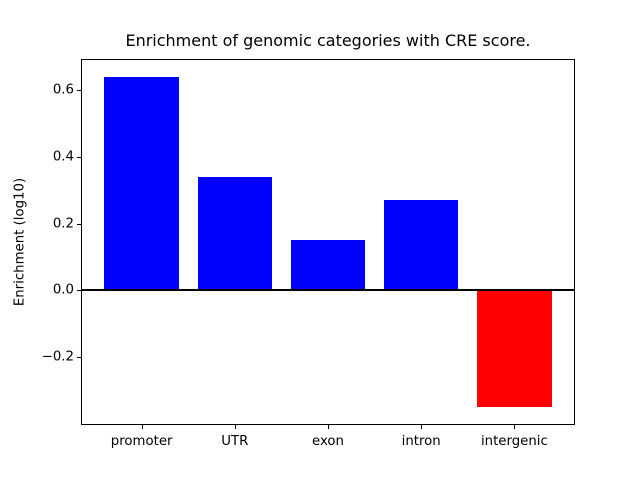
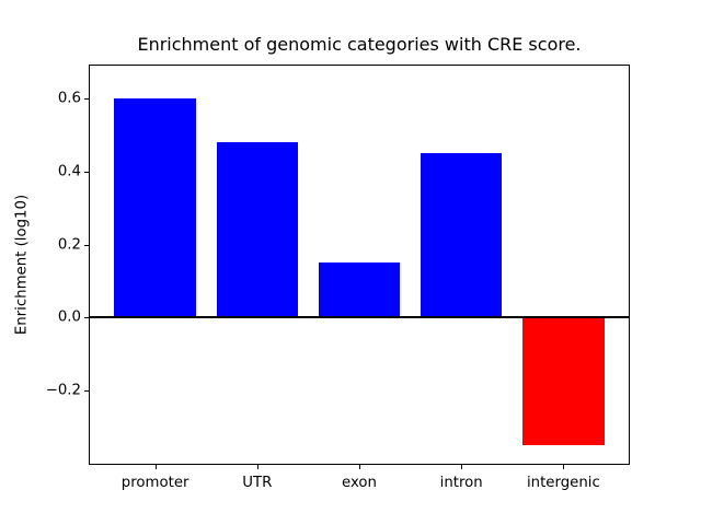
promoter: 0.64 -> 0.60
UTR: 0.34 -> 0.48
intron: 0.27 -> 0.45
